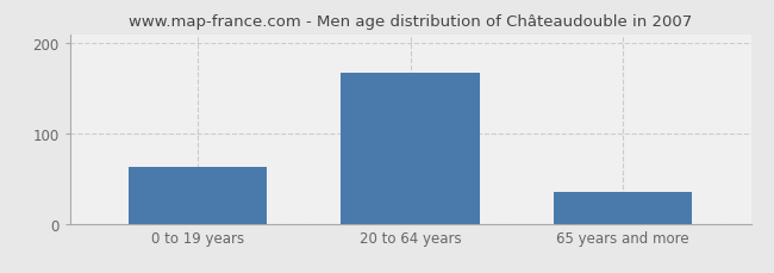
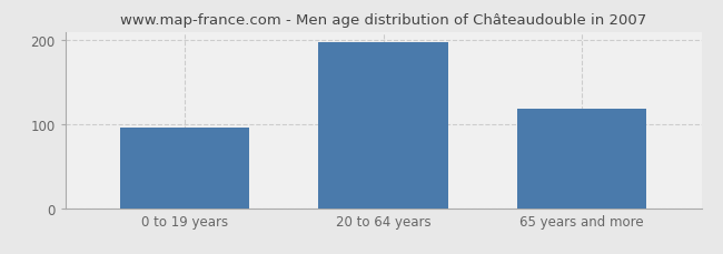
0 to 19 years: 63 -> 96
20 to 64 years: 168 -> 198
65 years and more: 35 -> 118
